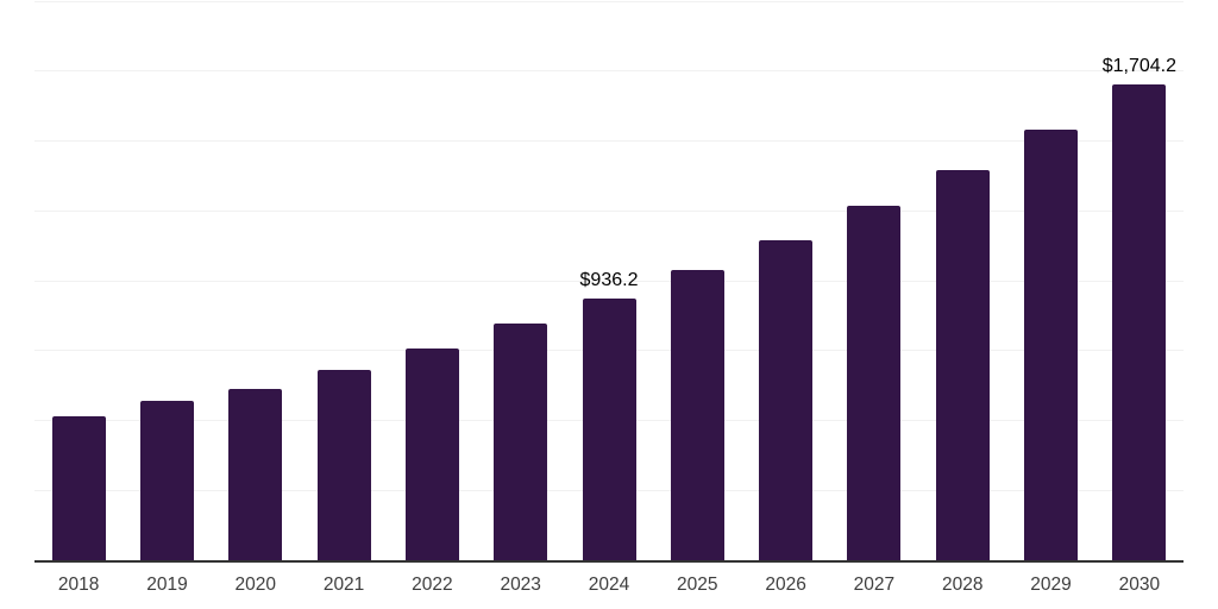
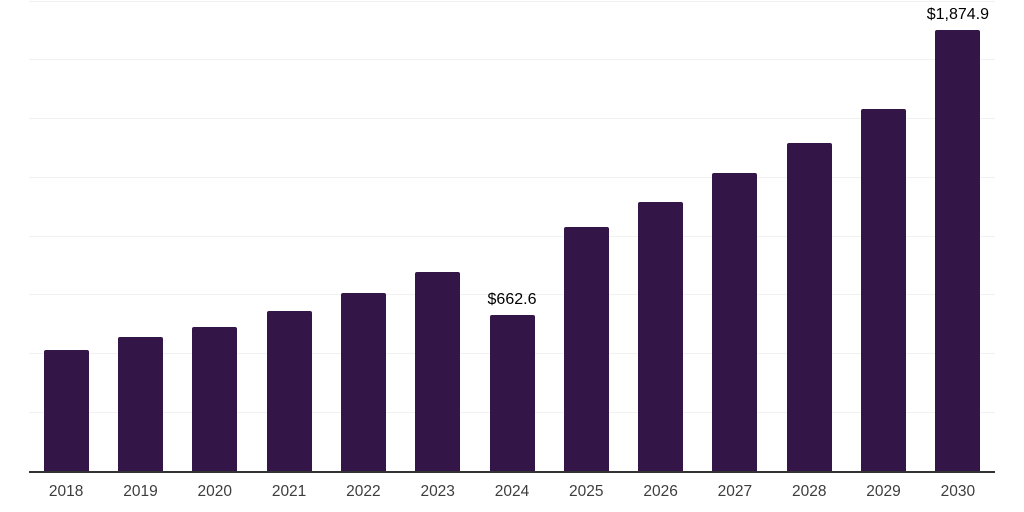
2024: $936.2 -> $662.6
2030: $1,704.2 -> $1,874.9
